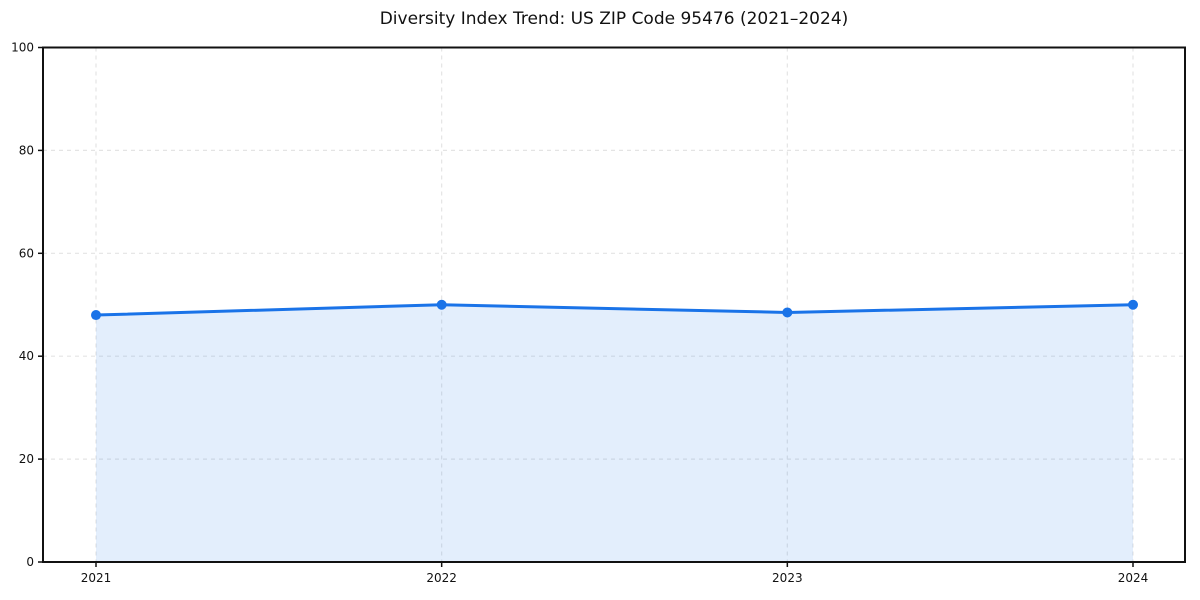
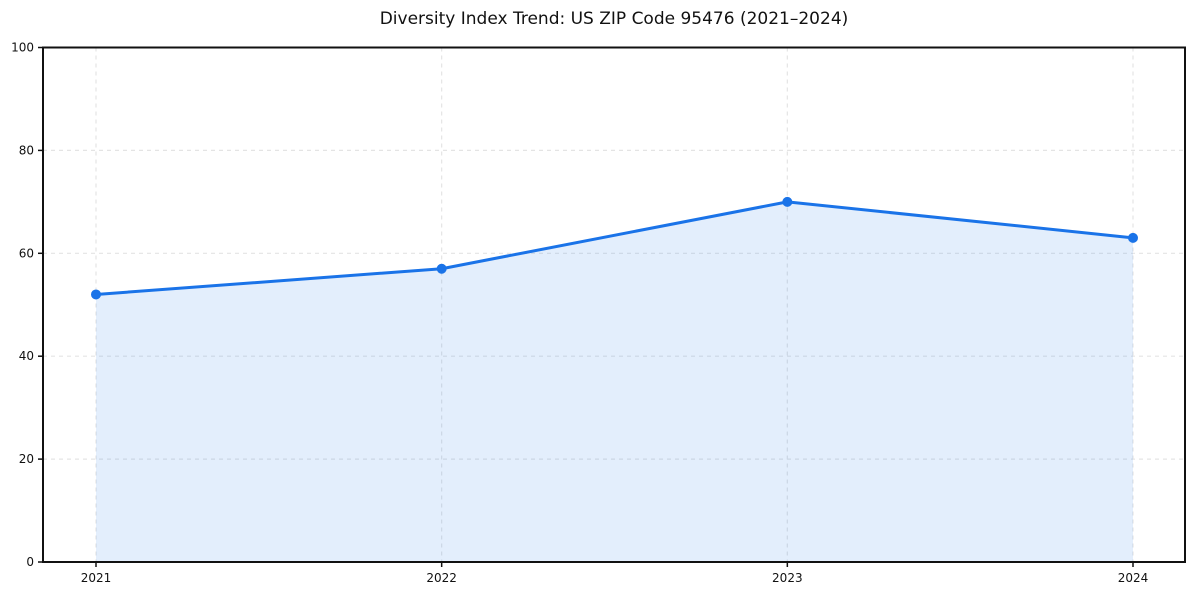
2021: 48 -> 52
2022: 50 -> 57
2023: 48 -> 70
2024: 50 -> 63
